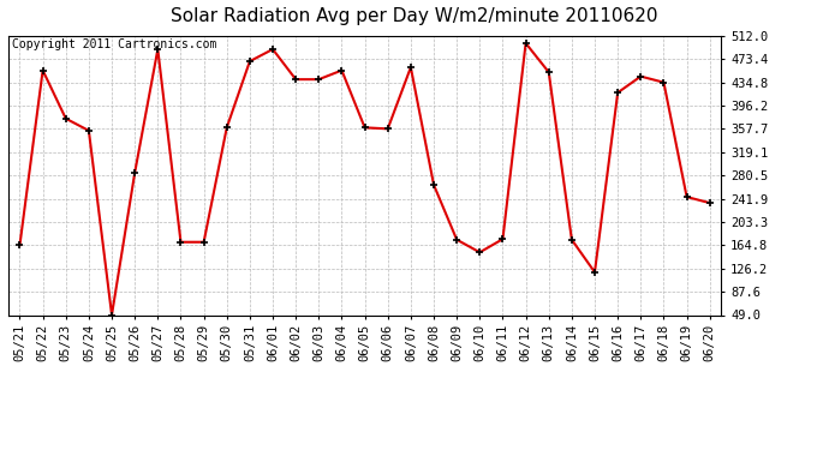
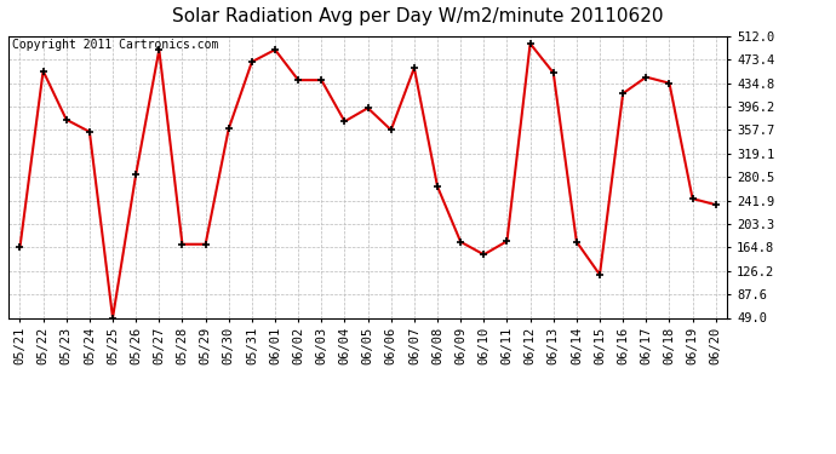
06/04: 455 -> 372
06/05: 360 -> 394
